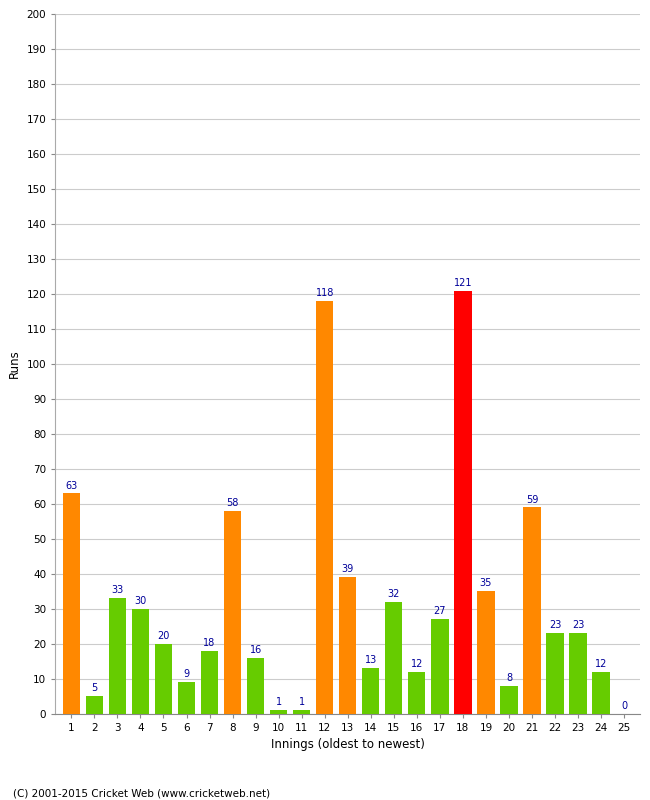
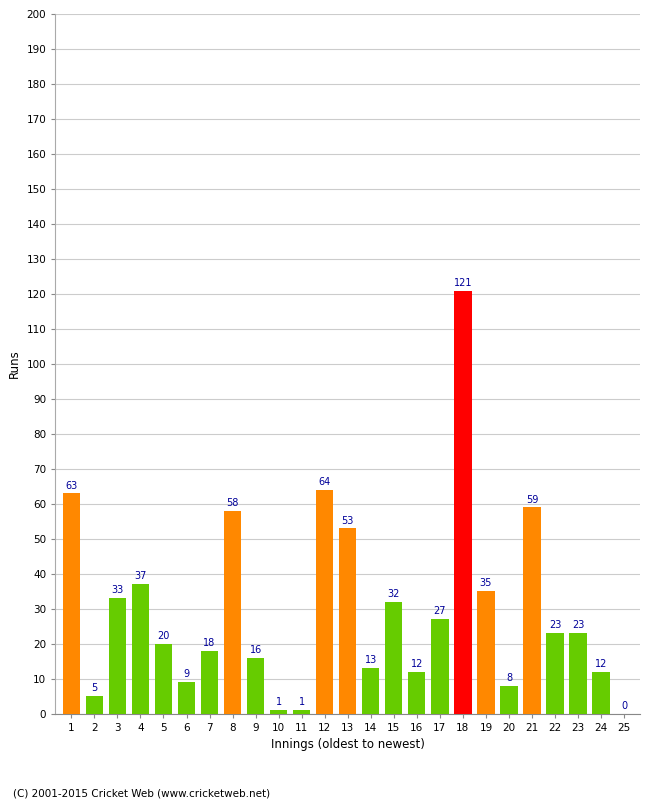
4: 30 -> 37
12: 118 -> 64
13: 39 -> 53
